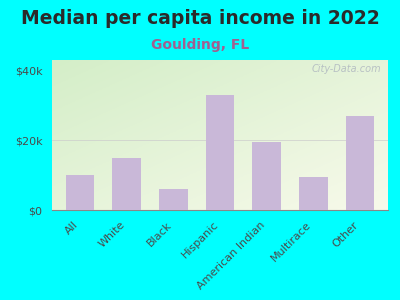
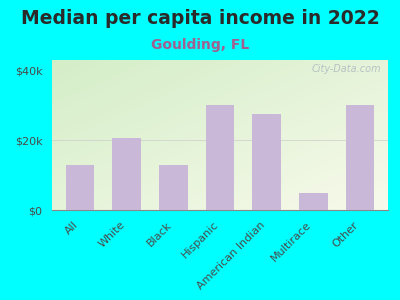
All: $10.0k -> $13.0k
White: $15.0k -> $20.5k
Black: $6.0k -> $13.0k
Hispanic: $33.0k -> $30.0k
American Indian: $19.5k -> $27.5k
Multirace: $9.5k -> $5.0k
Other: $27.0k -> $30.0k
